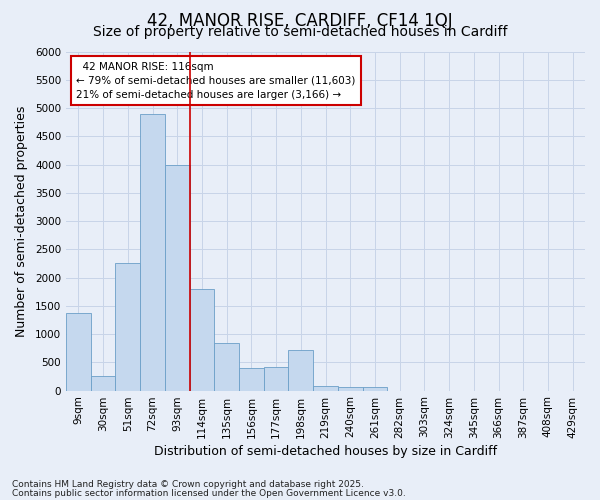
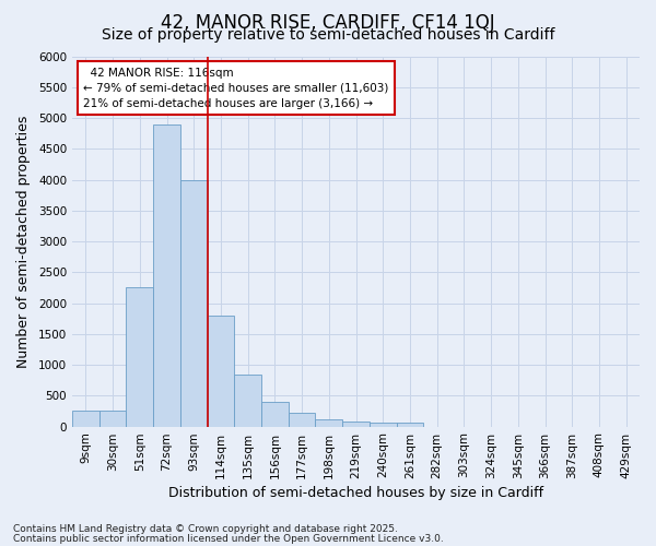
9sqm: 1380 -> 250
177sqm: 420 -> 220
198sqm: 720 -> 120
